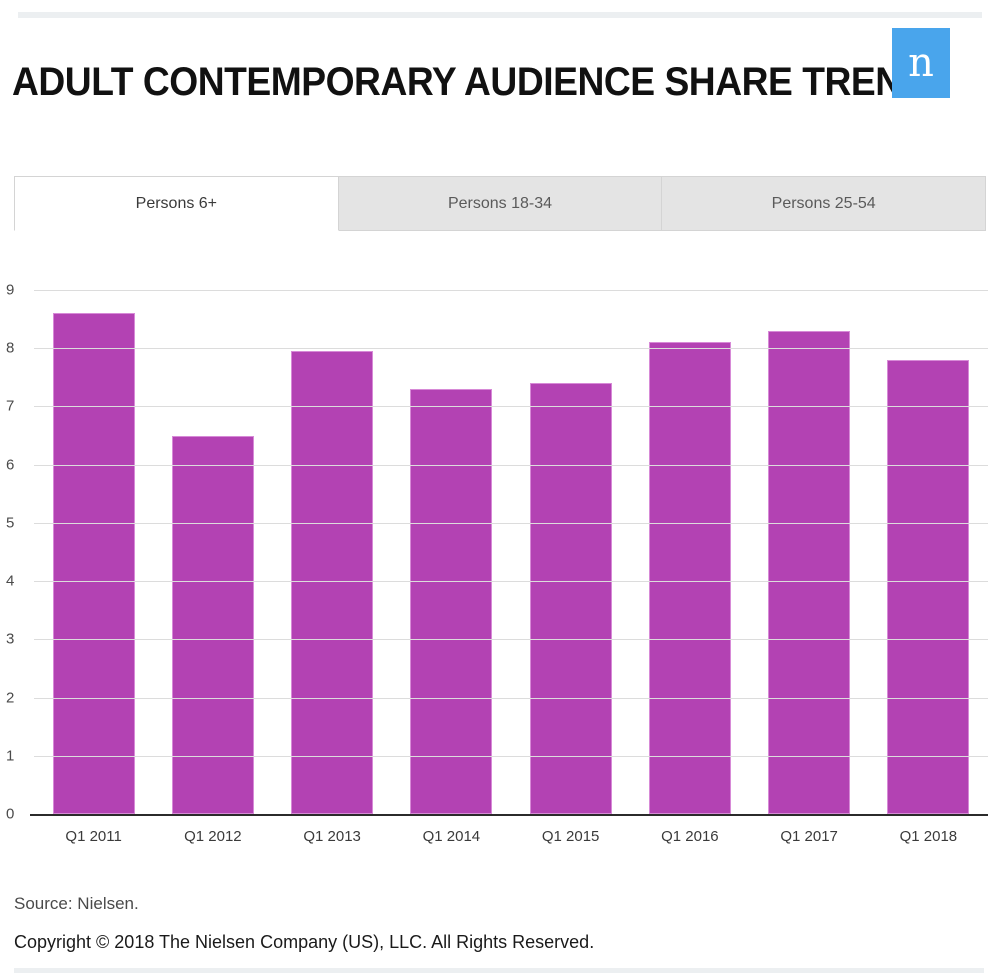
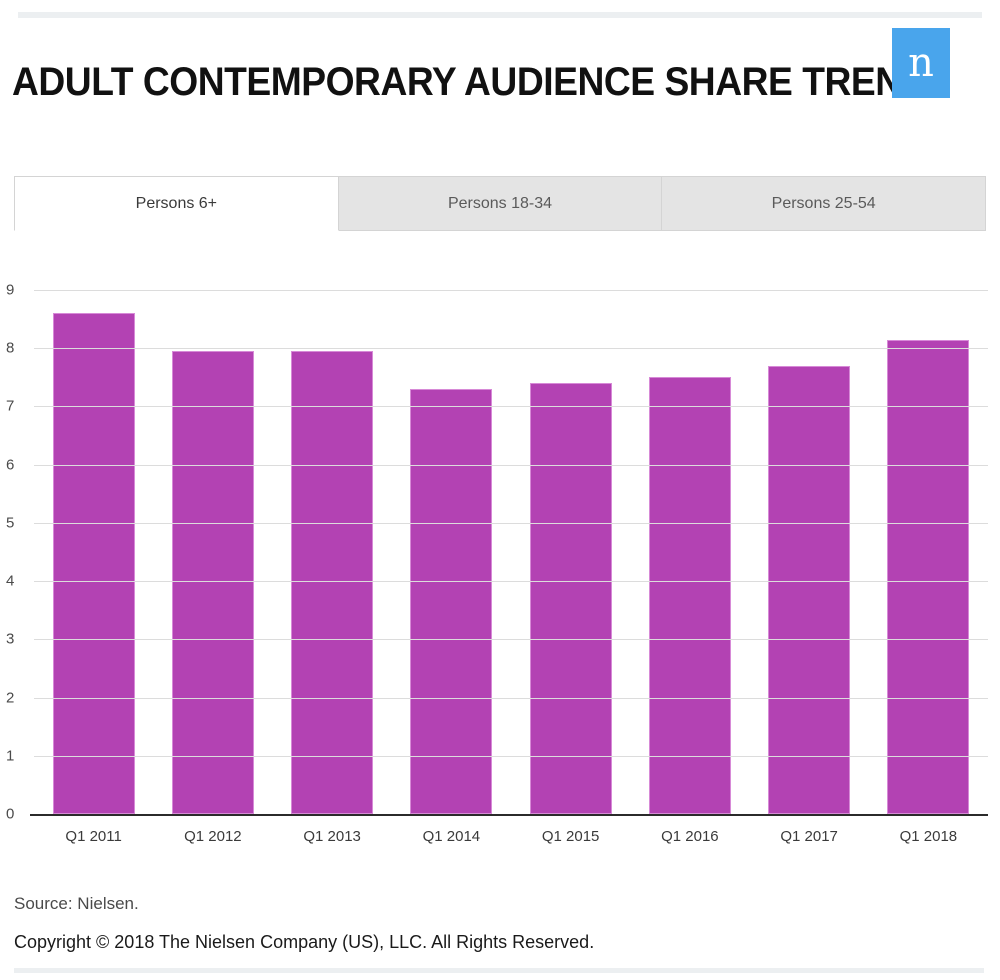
Q1 2012: 6.5 -> 8.0
Q1 2016: 8.1 -> 7.5
Q1 2017: 8.3 -> 7.7
Q1 2018: 7.8 -> 8.2
